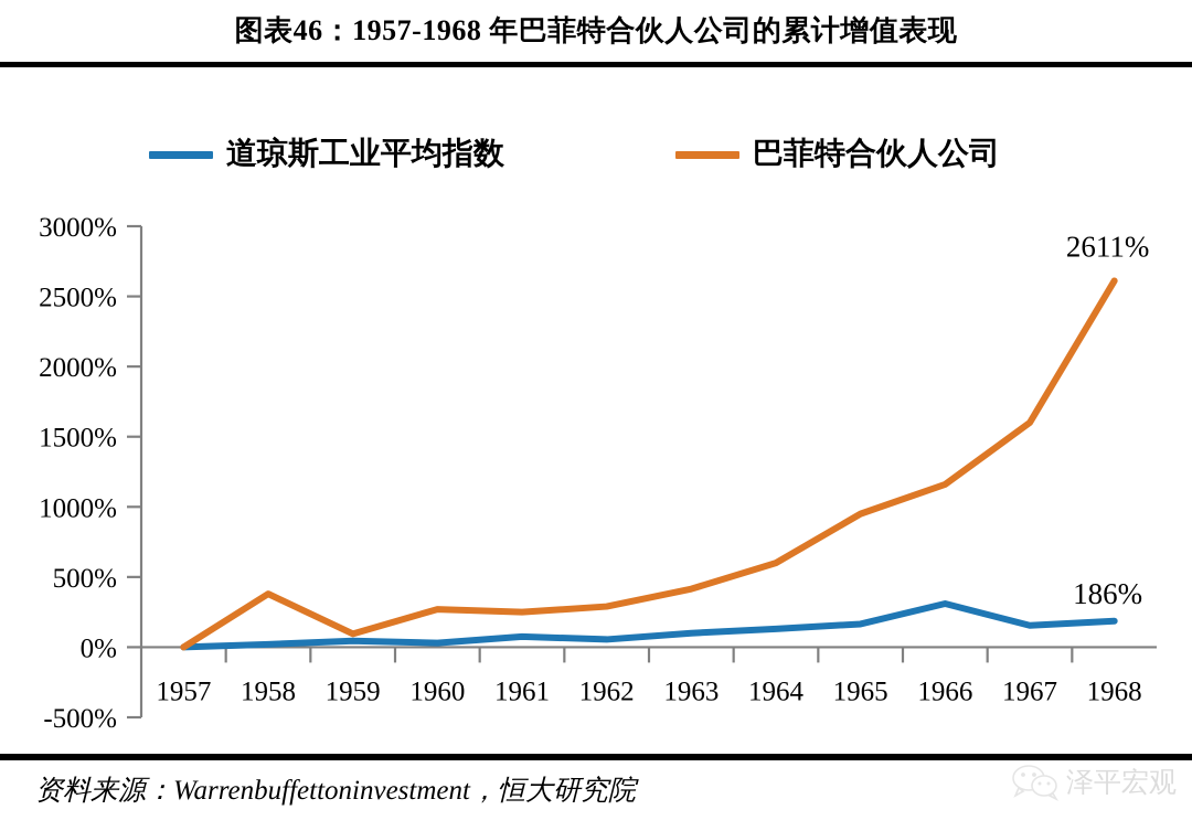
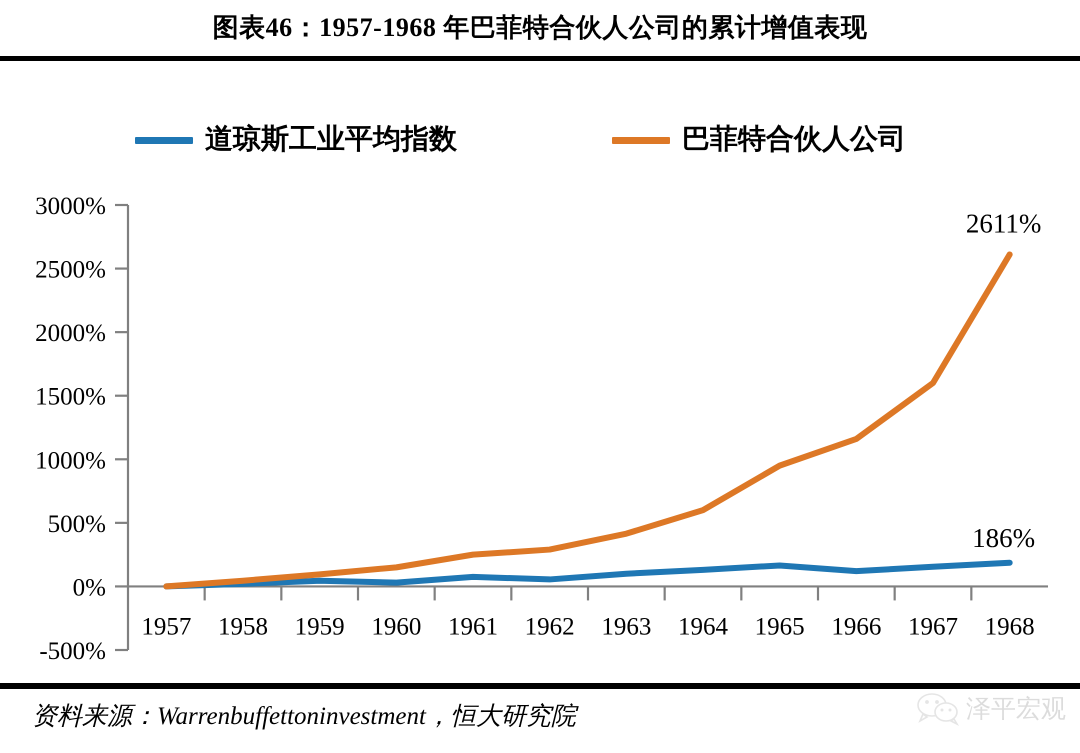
巴菲特合伙人公司/1958: 380% -> 40%
巴菲特合伙人公司/1960: 270% -> 150%
道琼斯工业平均指数/1966: 310% -> 120%
